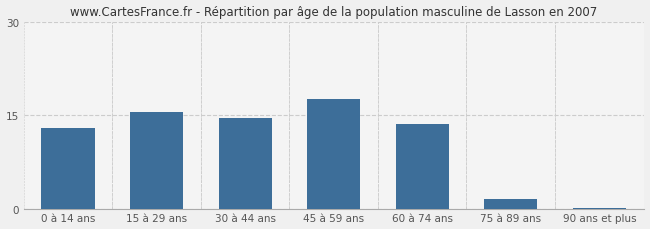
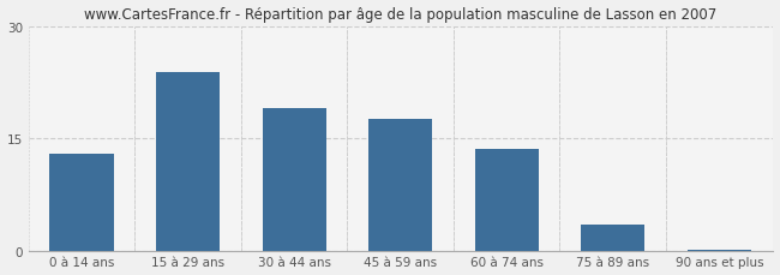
15 à 29 ans: 15.5 -> 23.8
30 à 44 ans: 14.5 -> 19.0
75 à 89 ans: 1.5 -> 3.4
